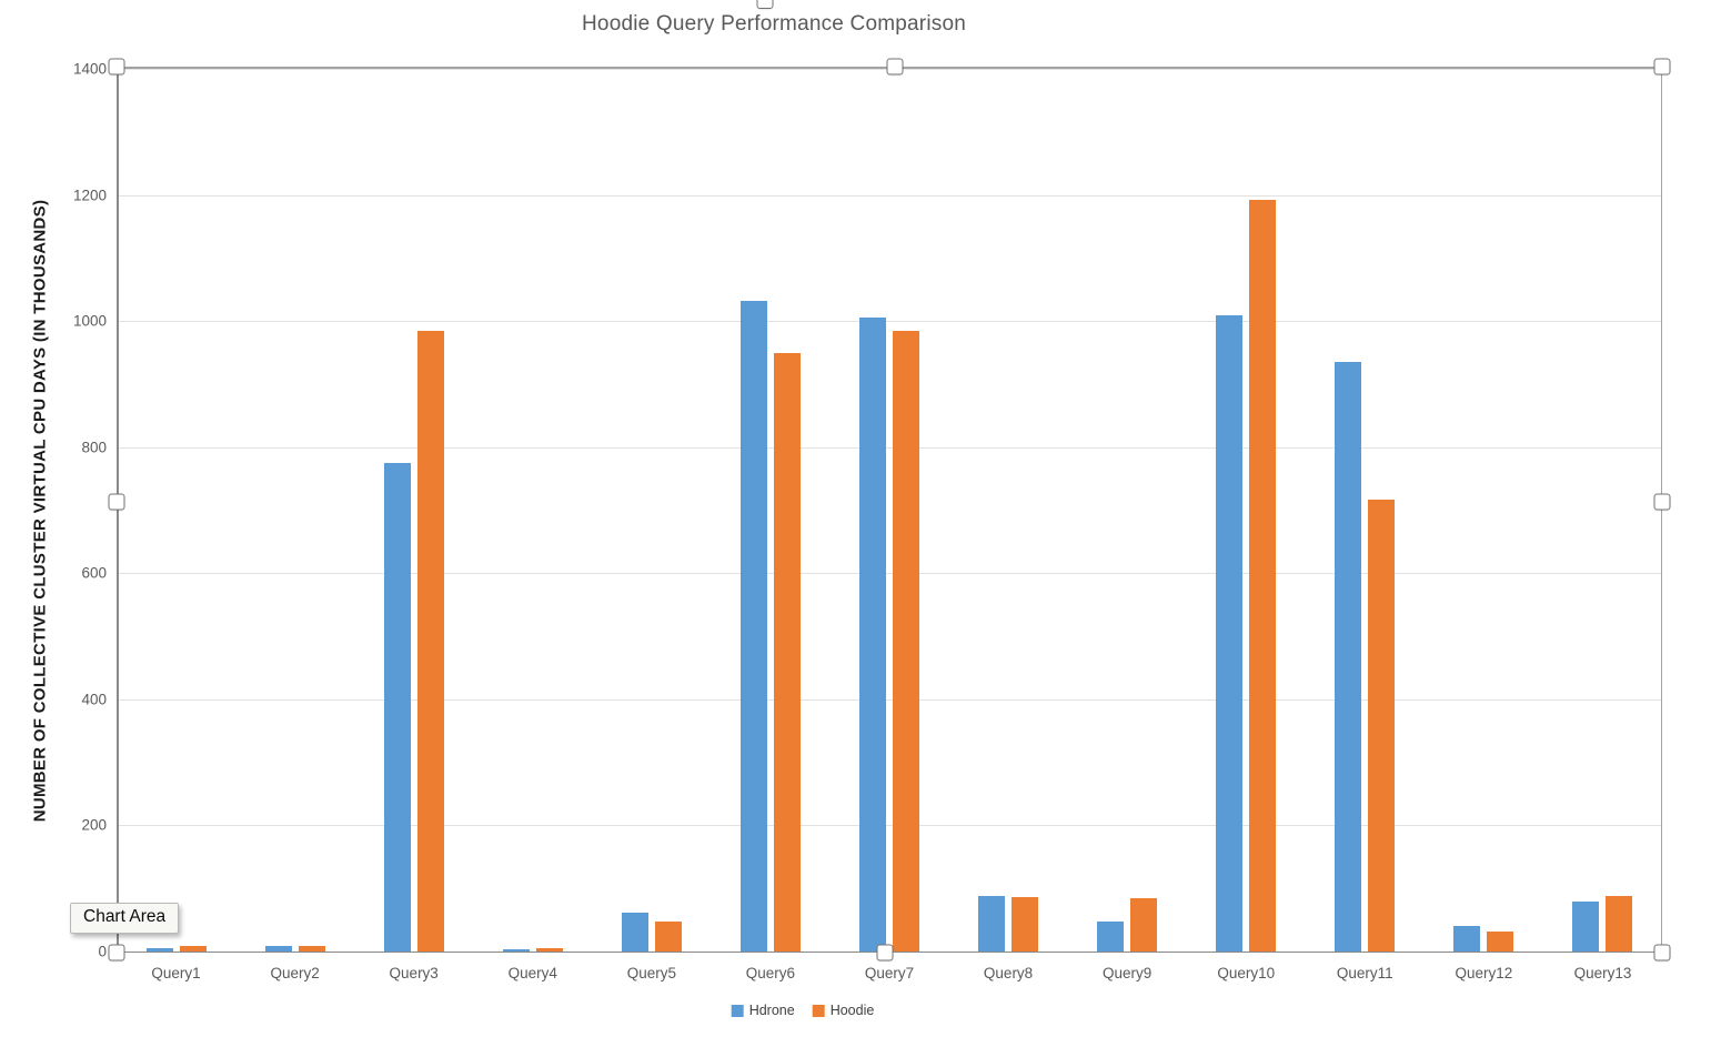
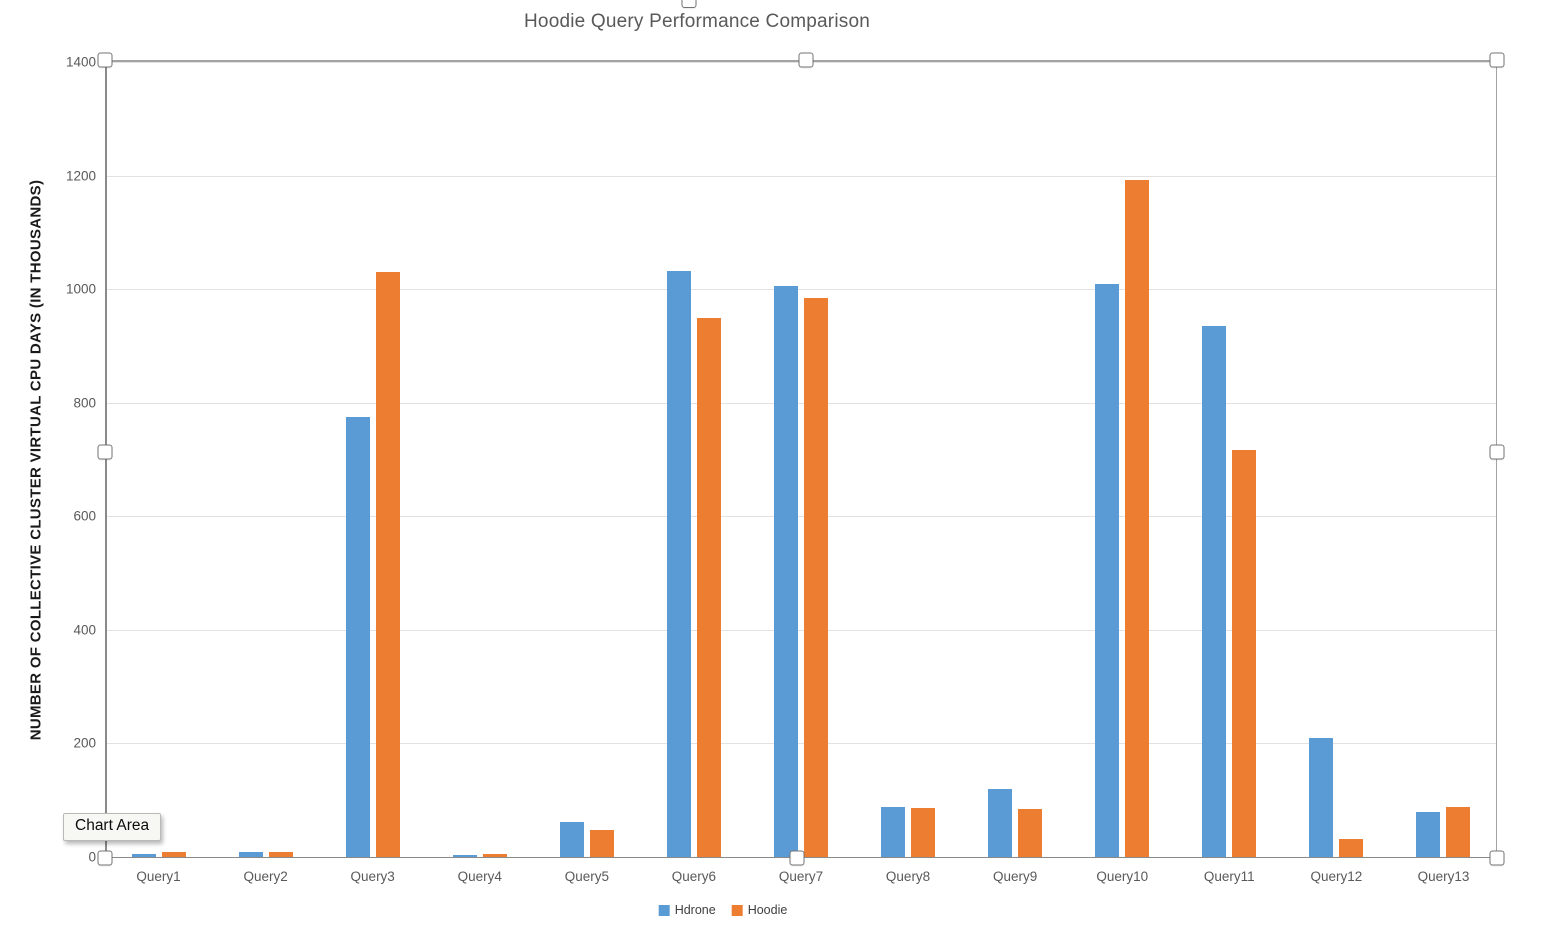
Hoodie/Query3: 980 -> 1030
Hdrone/Query9: 50 -> 120
Hdrone/Query12: 40 -> 210
